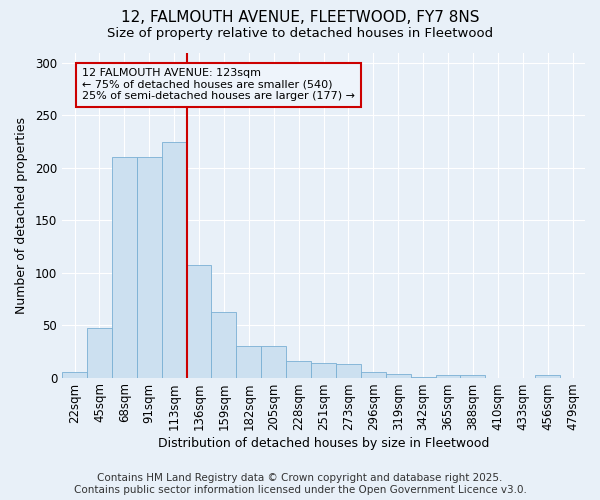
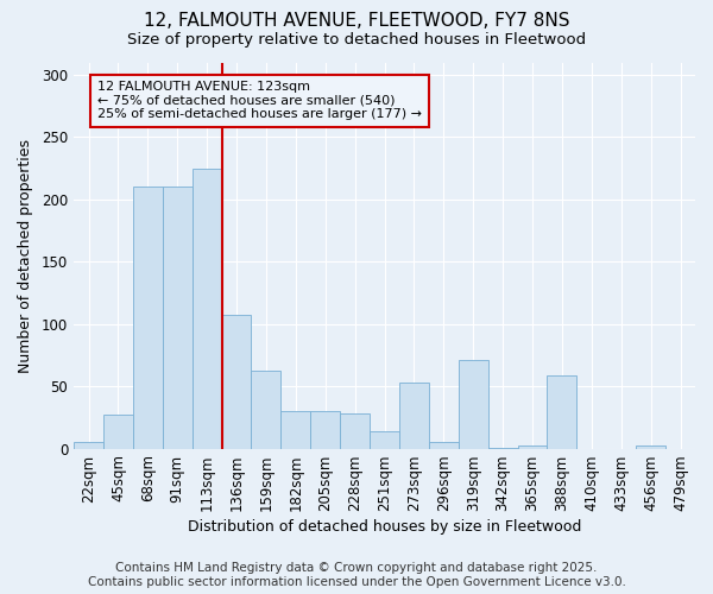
45sqm: 47 -> 27
228sqm: 16 -> 28
273sqm: 13 -> 53
319sqm: 3 -> 71
388sqm: 2 -> 59
